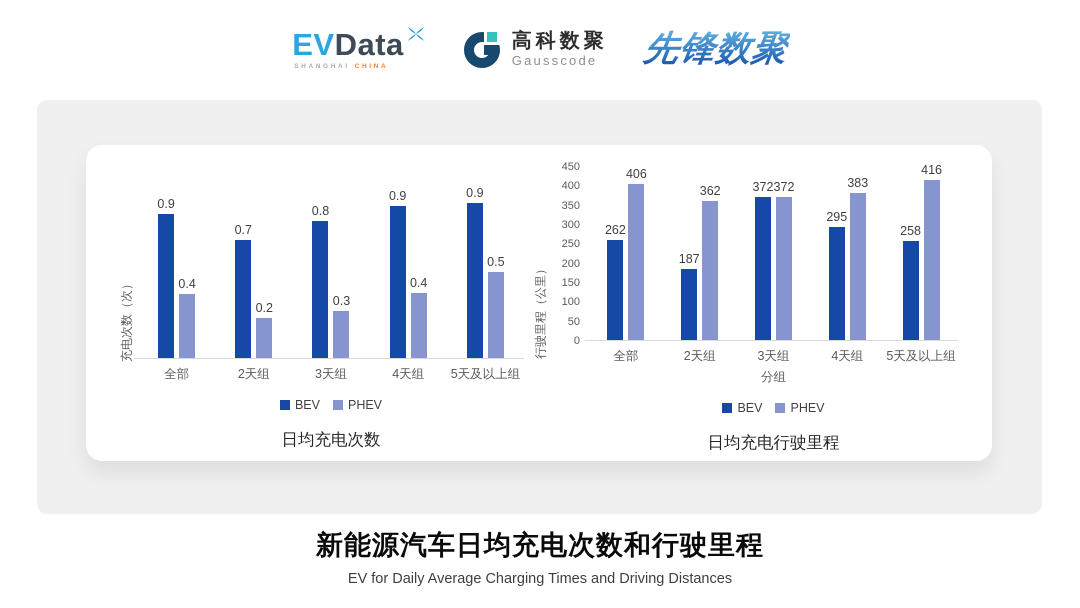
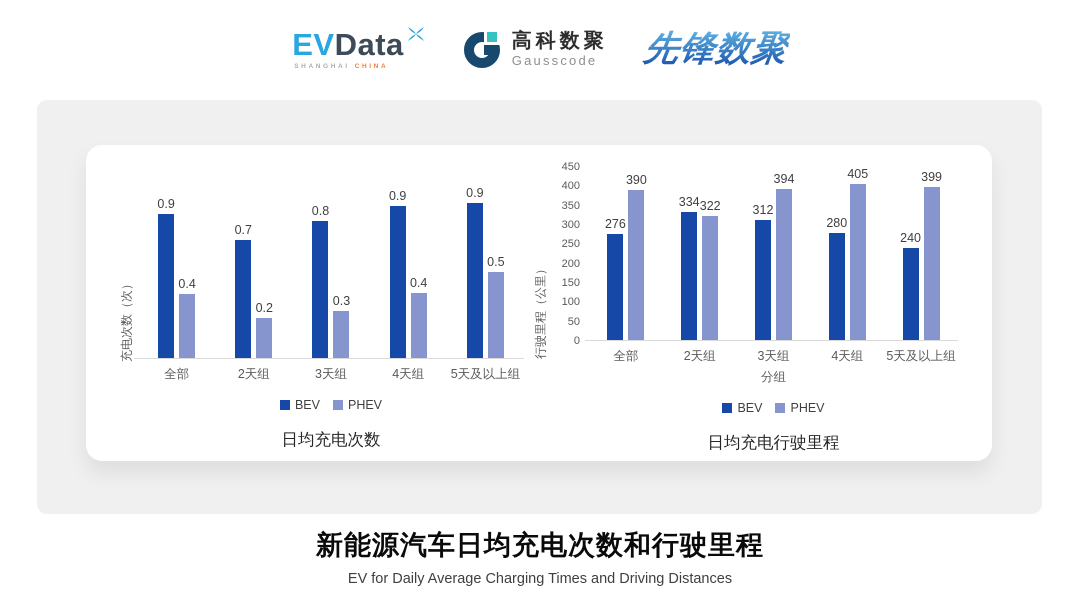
日均充电行驶里程/BEV/全部: 262 -> 276
日均充电行驶里程/PHEV/全部: 406 -> 390
日均充电行驶里程/BEV/2天组: 187 -> 334
日均充电行驶里程/PHEV/2天组: 362 -> 322
日均充电行驶里程/BEV/3天组: 372 -> 312
日均充电行驶里程/PHEV/3天组: 372 -> 394
日均充电行驶里程/BEV/4天组: 295 -> 280
日均充电行驶里程/PHEV/4天组: 383 -> 405
日均充电行驶里程/BEV/5天及以上组: 258 -> 240
日均充电行驶里程/PHEV/5天及以上组: 416 -> 399
